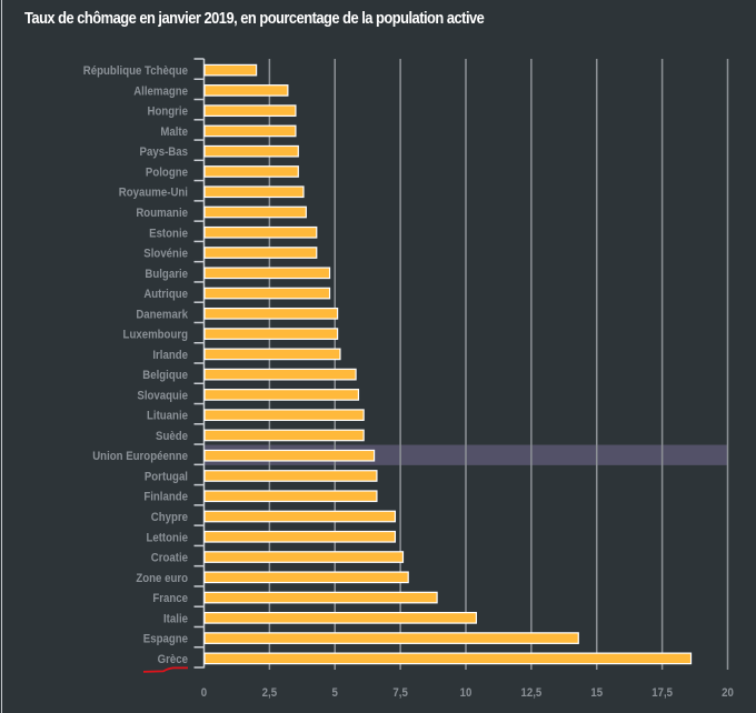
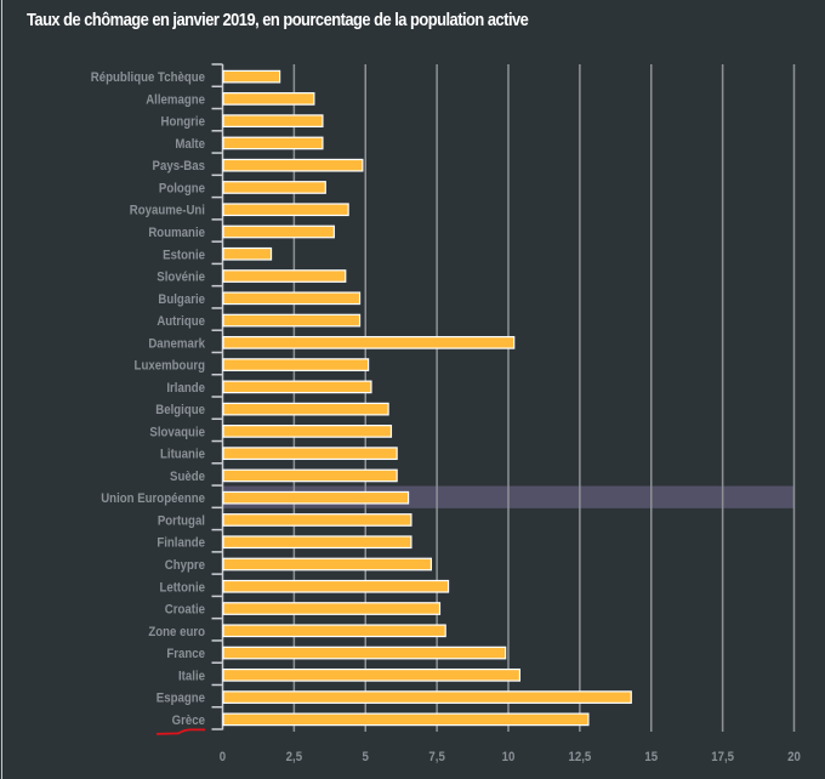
Pays-Bas: 3.6 -> 4.9
Royaume-Uni: 3.8 -> 4.4
Estonie: 4.3 -> 1.7
Danemark: 5.1 -> 10.2
Lettonie: 7.3 -> 7.9
France: 8.9 -> 9.9
Grèce: 18.6 -> 12.8
